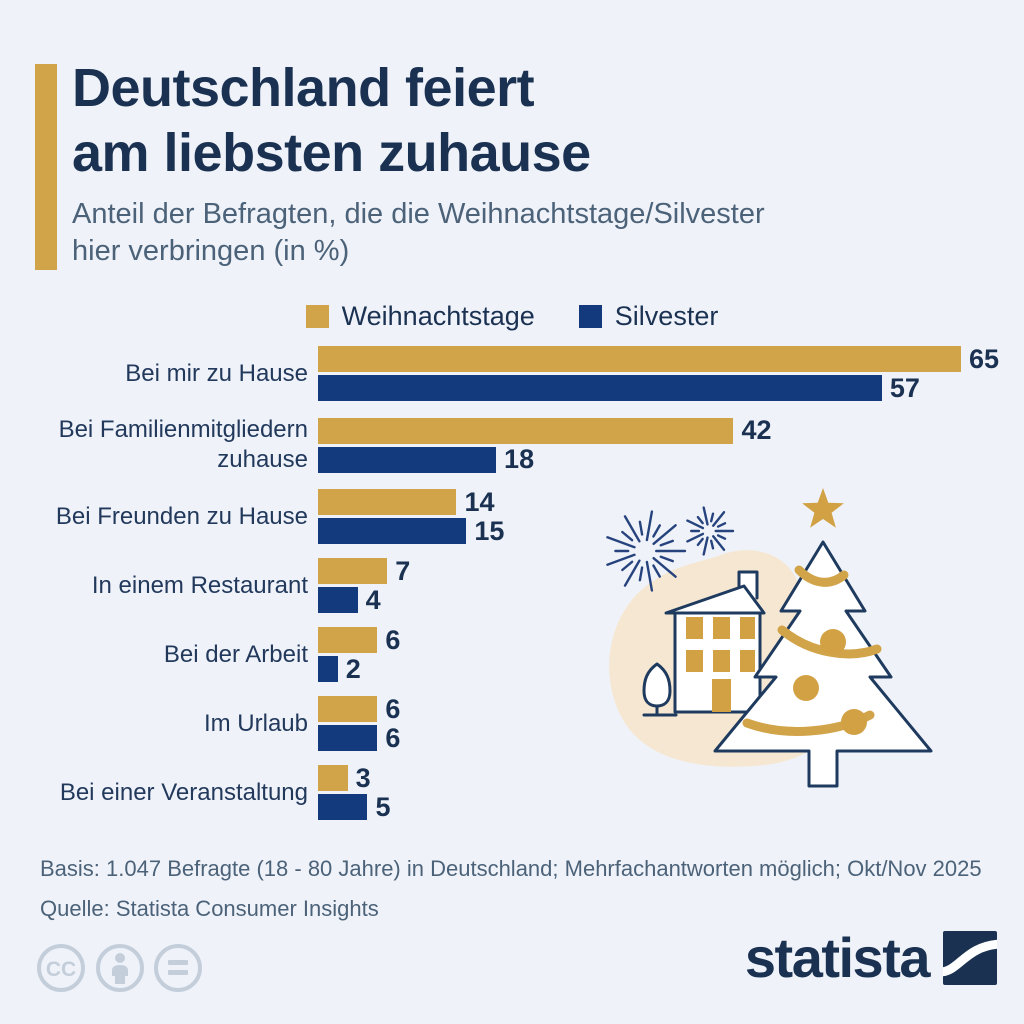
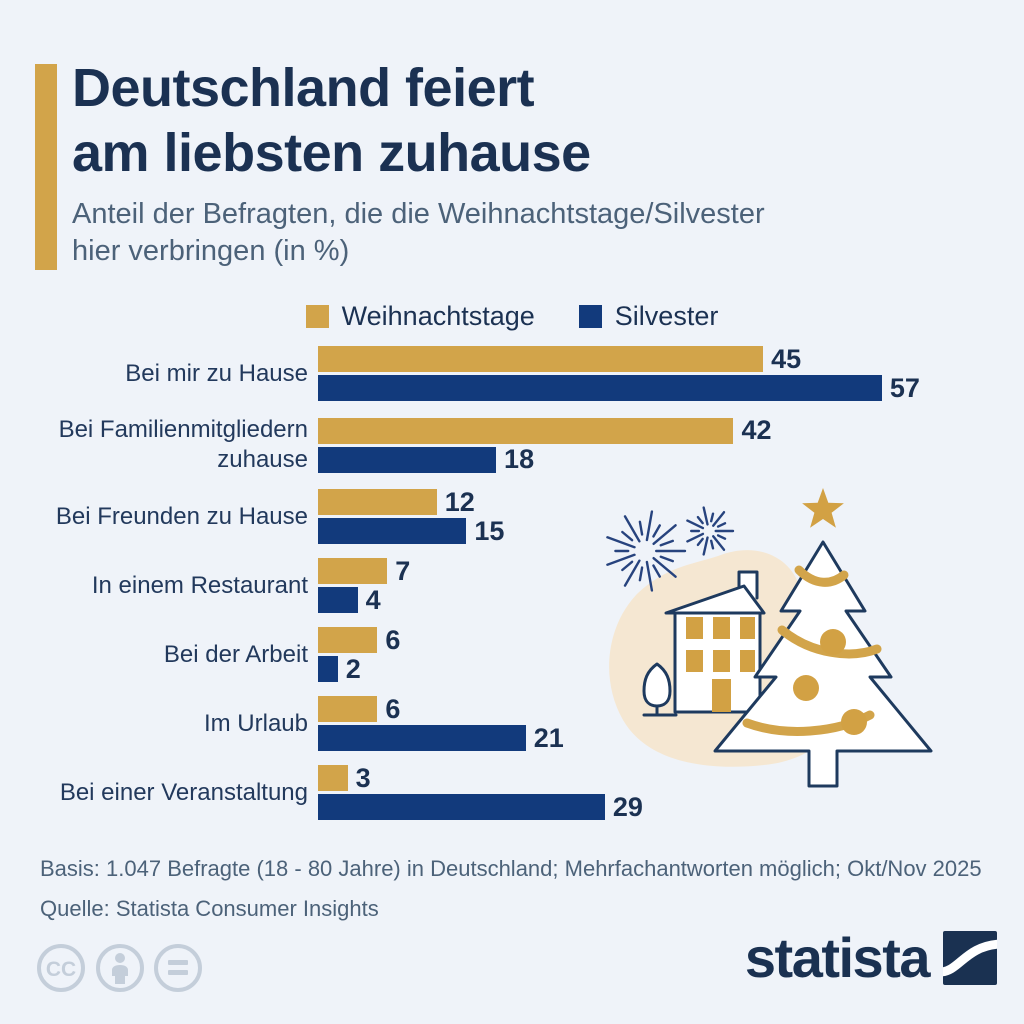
Weihnachtstage/Bei mir zu Hause: 65 -> 45
Weihnachtstage/Bei Freunden zu Hause: 14 -> 12
Silvester/Im Urlaub: 6 -> 21
Silvester/Bei einer Veranstaltung: 5 -> 29
